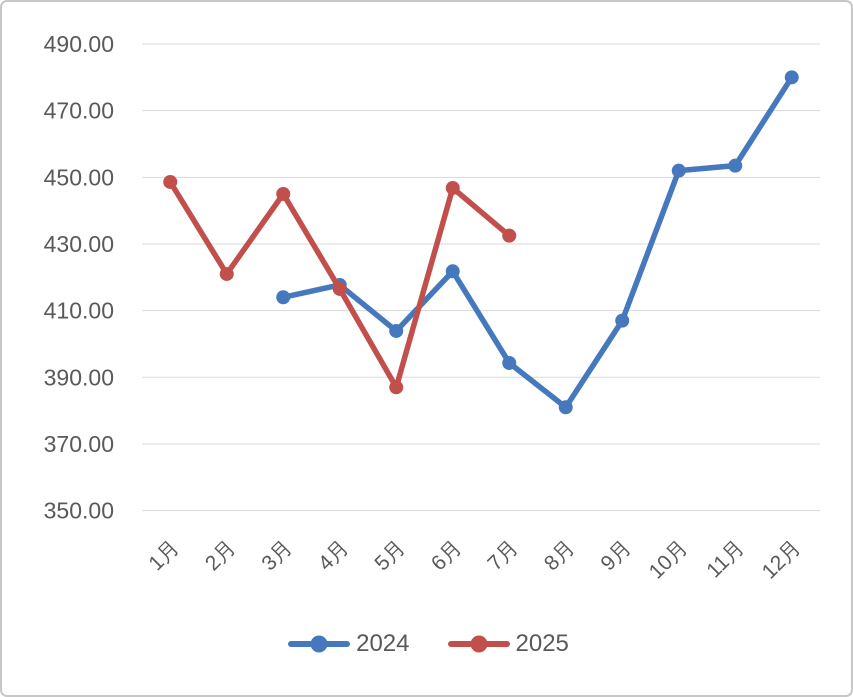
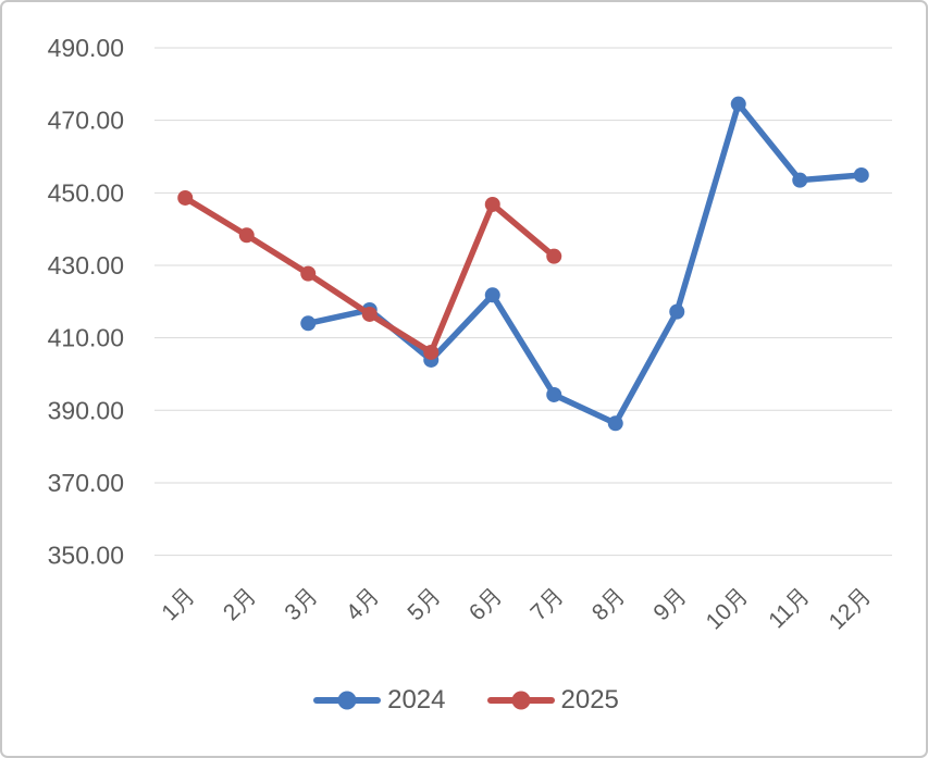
2025/2月: 421 -> 438
2025/3月: 445 -> 428
2025/5月: 387 -> 406
2024/8月: 381 -> 386
2024/9月: 407 -> 417
2024/10月: 452 -> 474
2024/12月: 480 -> 455
